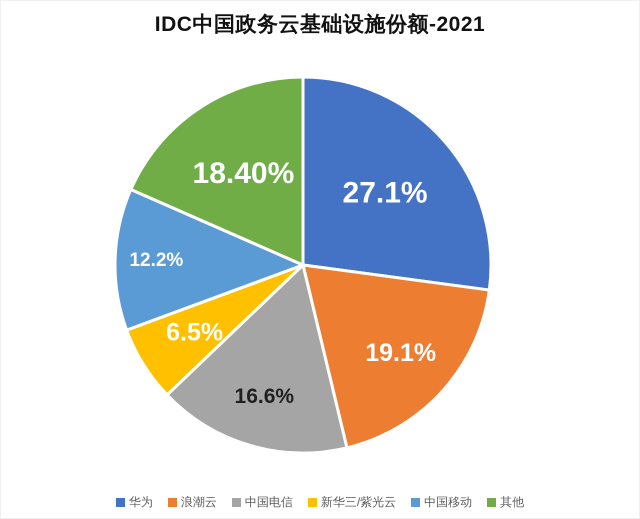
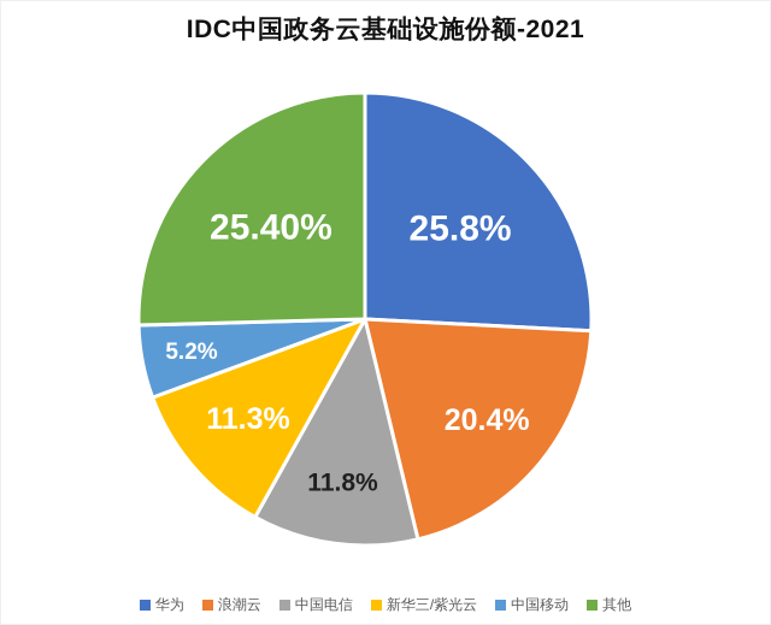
华为: 27.1% -> 25.8%
浪潮云: 19.1% -> 20.4%
中国电信: 16.6% -> 11.8%
新华三/紫光云: 6.5% -> 11.3%
中国移动: 12.2% -> 5.2%
其他: 18.40% -> 25.40%
